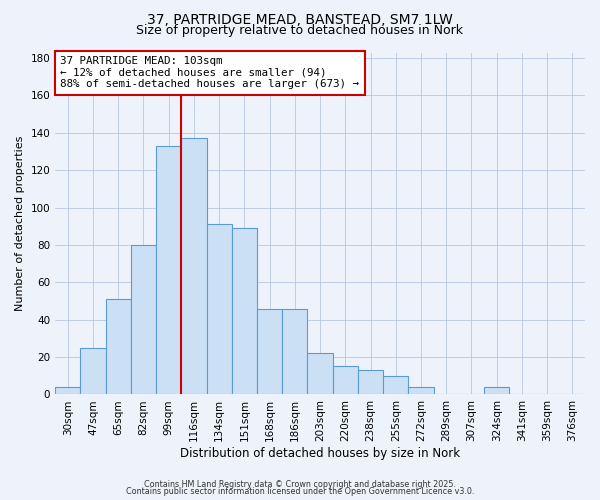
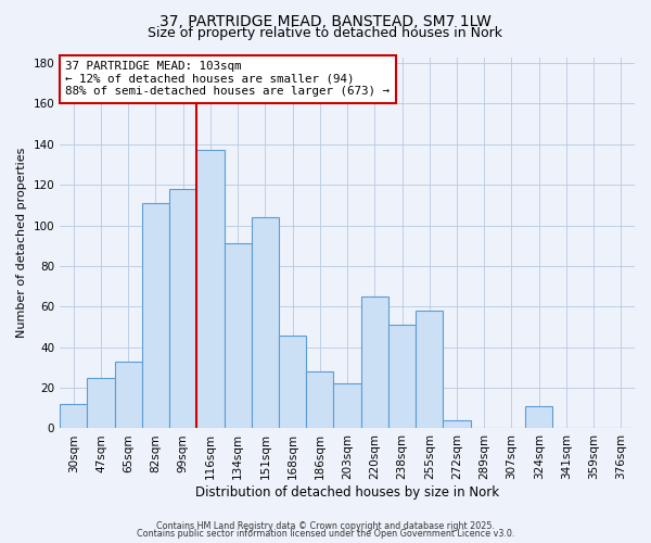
30sqm: 4 -> 12
65sqm: 51 -> 33
82sqm: 80 -> 111
99sqm: 133 -> 118
151sqm: 89 -> 104
186sqm: 46 -> 28
220sqm: 15 -> 65
238sqm: 13 -> 51
255sqm: 10 -> 58
324sqm: 4 -> 11
